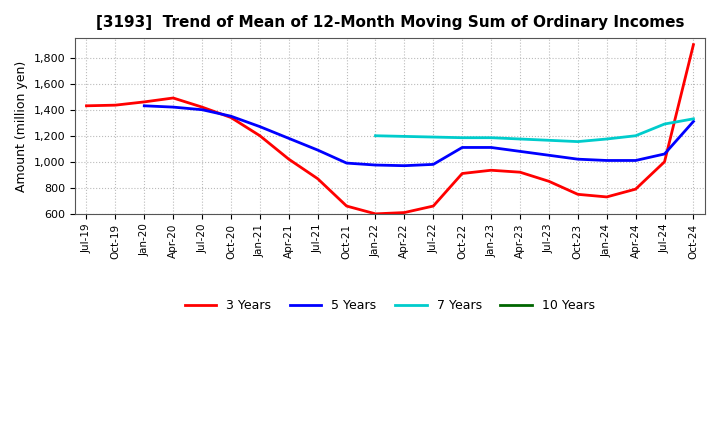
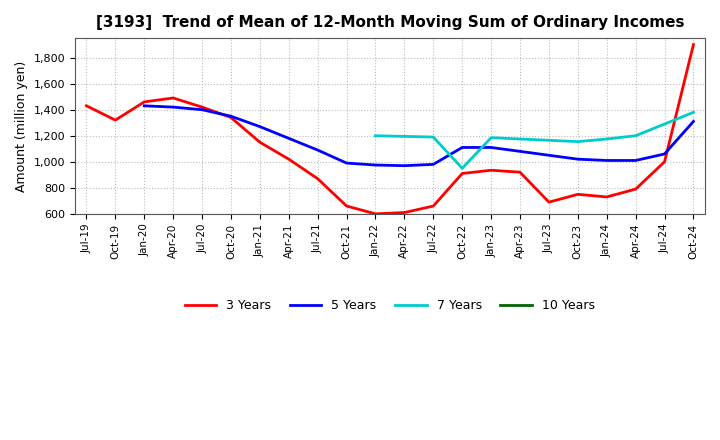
3 Years/Oct-19: 1,440 -> 1,320
3 Years/Jan-21: 1,200 -> 1,150
7 Years/Oct-22: 1,180 -> 950
3 Years/Jul-23: 850 -> 690
7 Years/Oct-24: 1,330 -> 1,380
